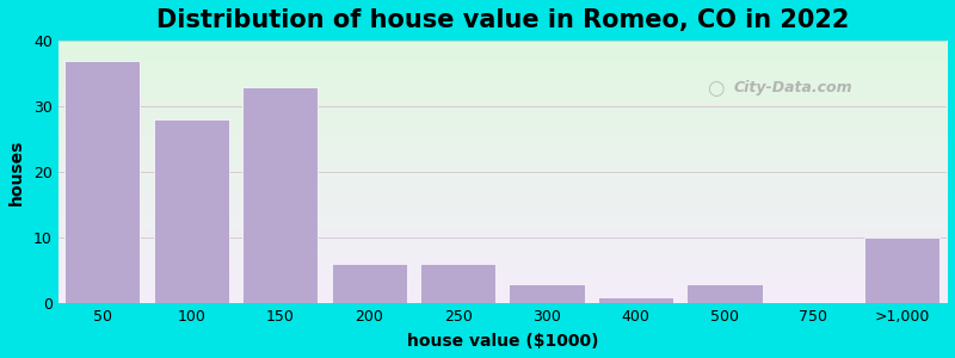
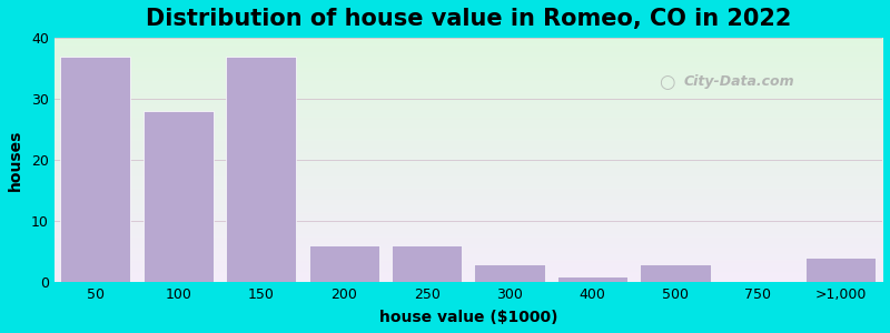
150: 33 -> 37
>1,000: 10 -> 4
